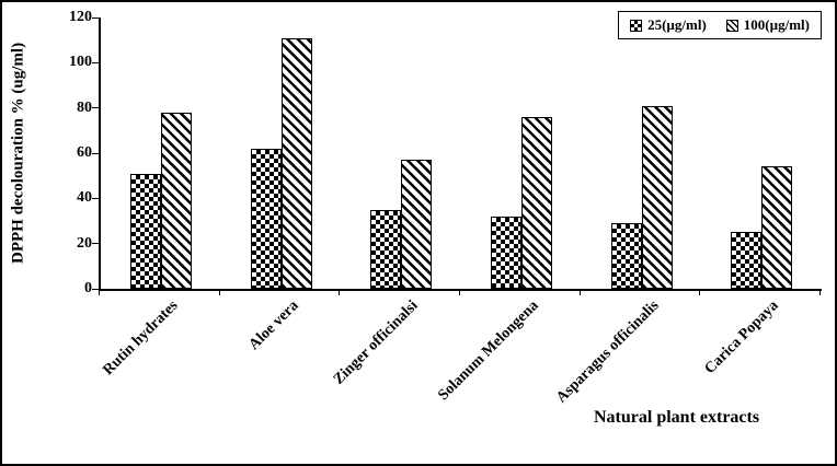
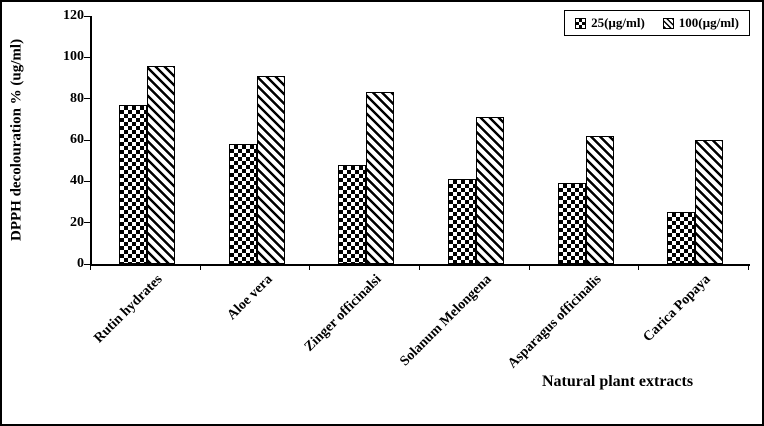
25(µg/ml)/Rutin hydrates: 51 -> 77
100(µg/ml)/Rutin hydrates: 78 -> 96
25(µg/ml)/Aloe vera: 62 -> 58
100(µg/ml)/Aloe vera: 111 -> 91
25(µg/ml)/Zinger officinalsi: 35 -> 48
100(µg/ml)/Zinger officinalsi: 57 -> 83
25(µg/ml)/Solanum Melongena: 32 -> 41
100(µg/ml)/Solanum Melongena: 76 -> 71
25(µg/ml)/Asparagus officinalis: 29 -> 39
100(µg/ml)/Asparagus officinalis: 81 -> 62
100(µg/ml)/Carica Popaya: 54 -> 60
